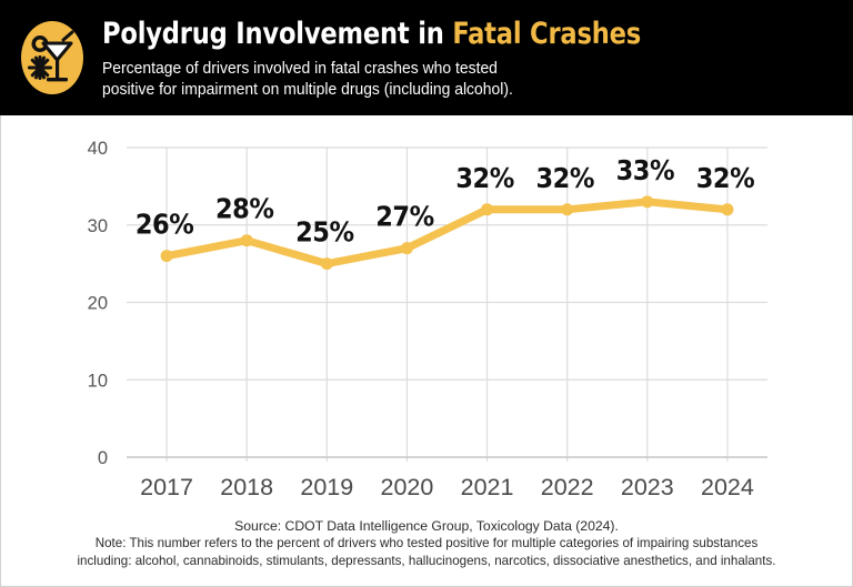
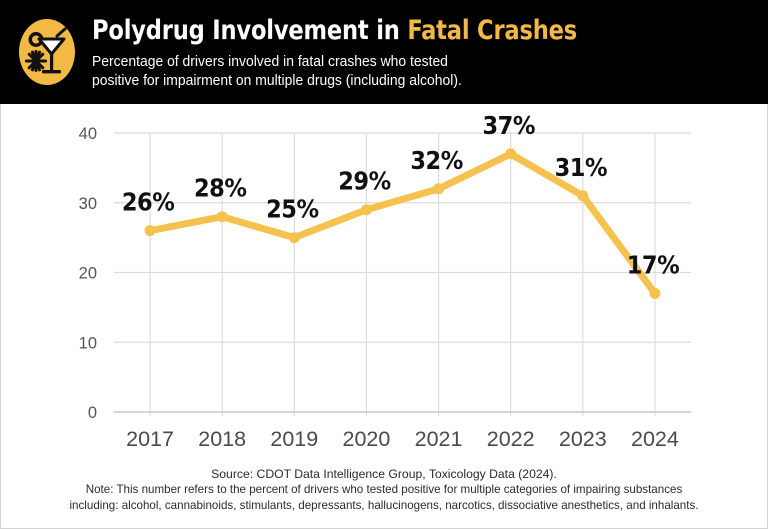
2020: 27% -> 29%
2022: 32% -> 37%
2023: 33% -> 31%
2024: 32% -> 17%
